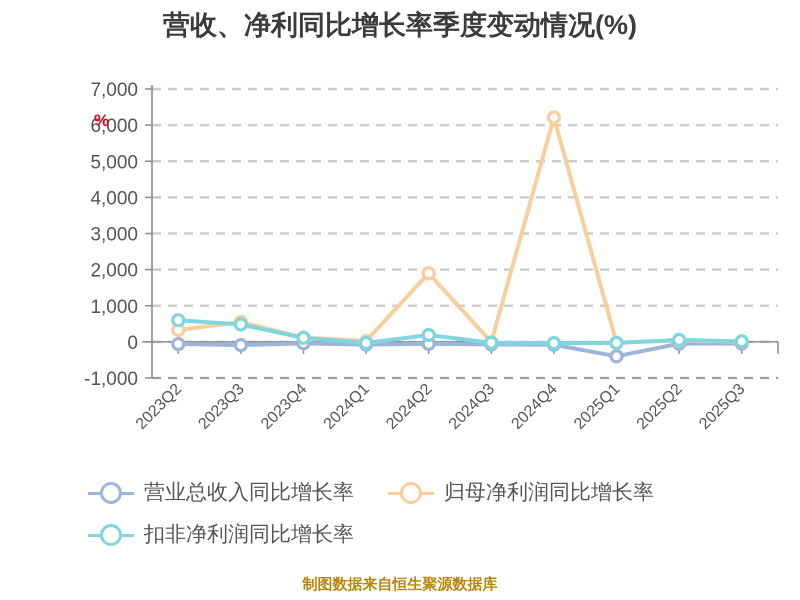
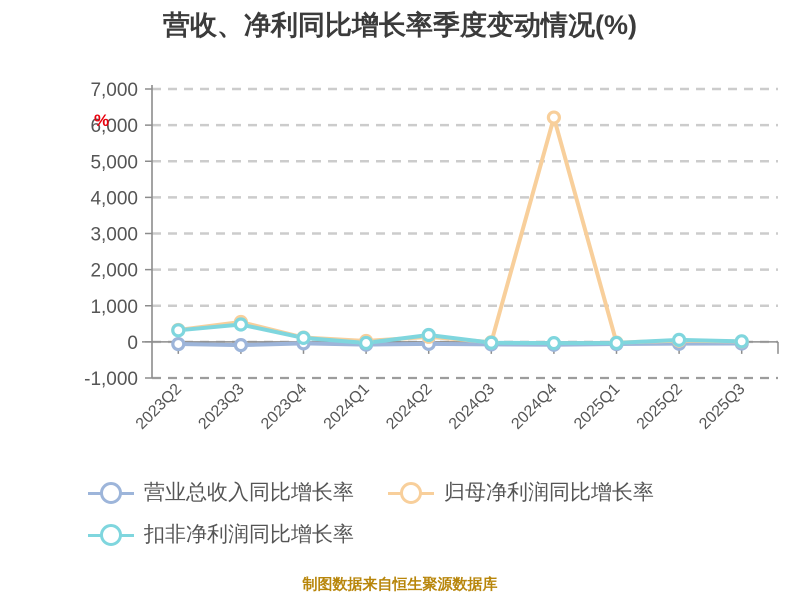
扣非净利润同比增长率/2023Q2: 600 -> 300
归母净利润同比增长率/2024Q2: 1900 -> 100
营业总收入同比增长率/2025Q1: -400 -> -100
